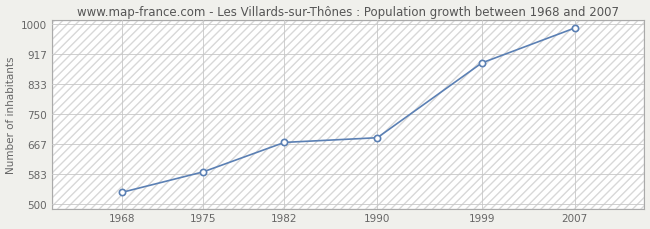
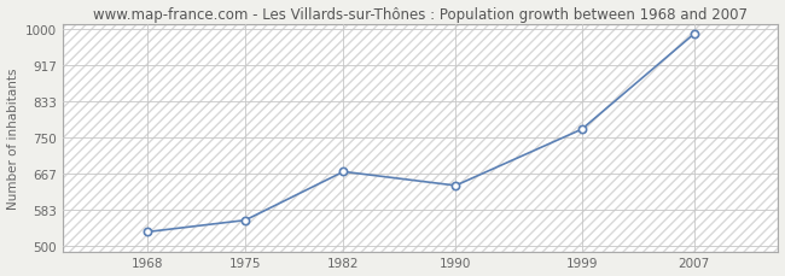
1975: 590 -> 560
1990: 685 -> 640
1999: 893 -> 770
